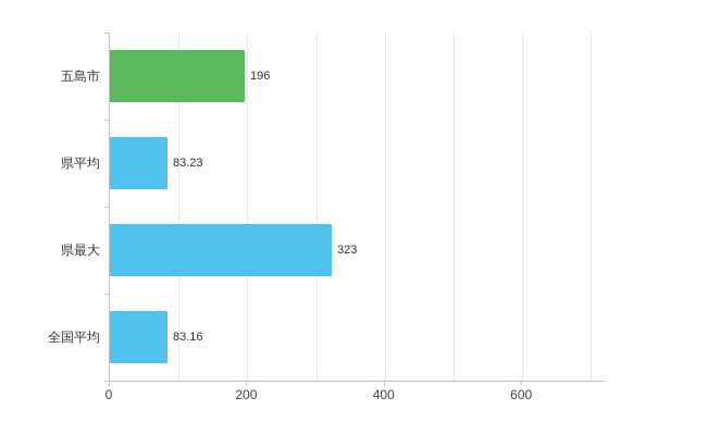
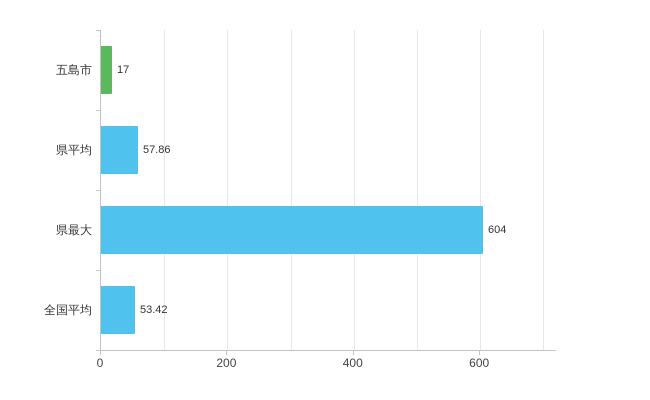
五島市: 196 -> 17
県平均: 83.23 -> 57.86
県最大: 323 -> 604
全国平均: 83.16 -> 53.42
